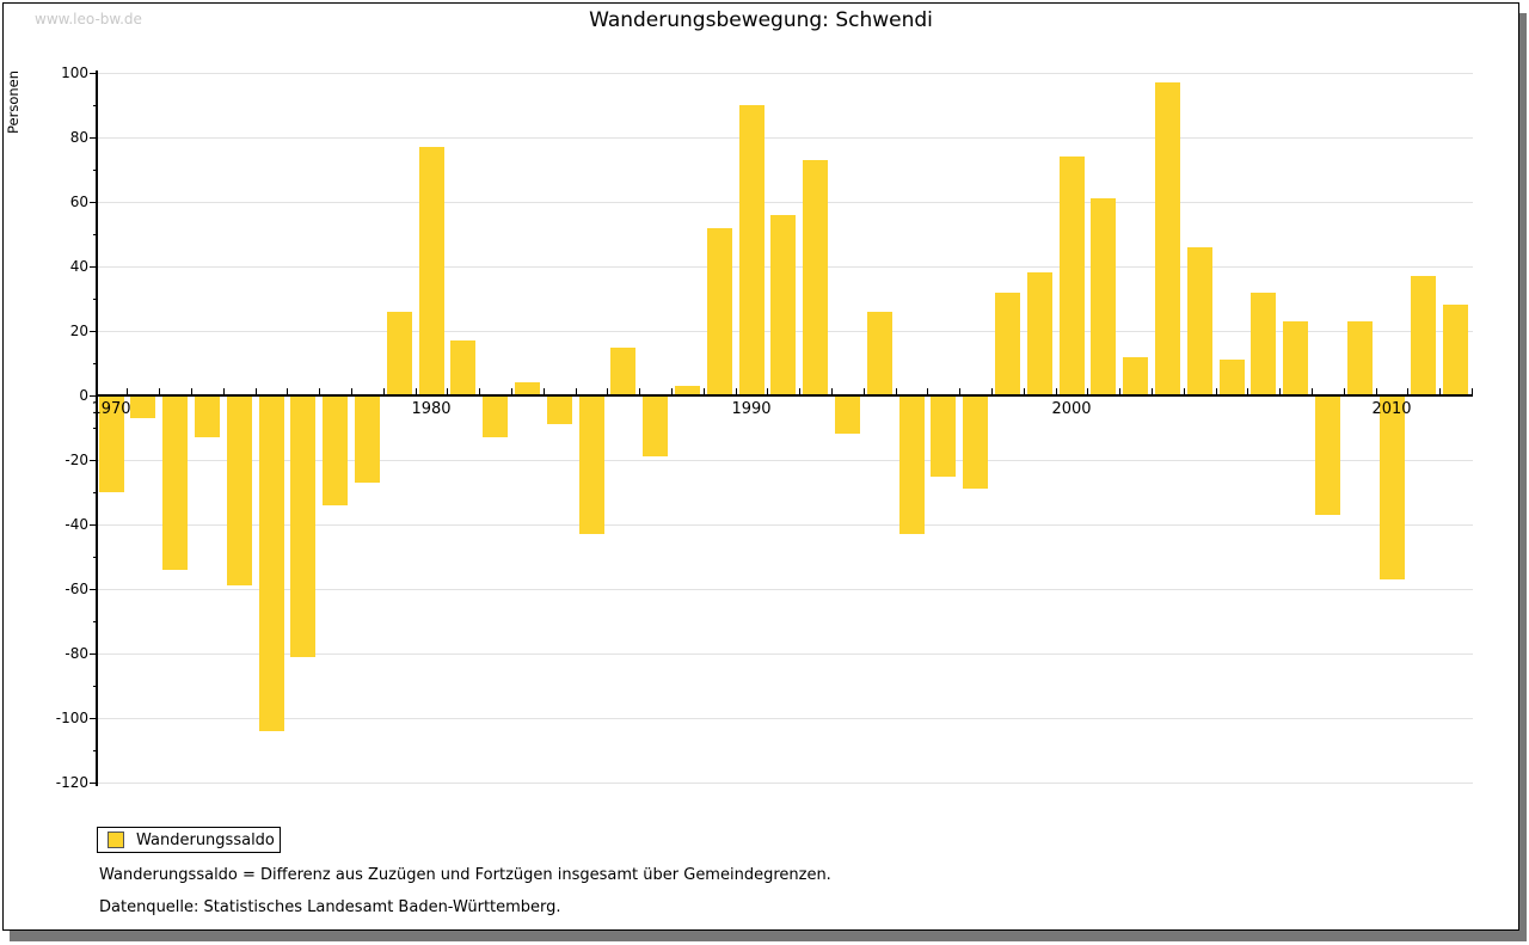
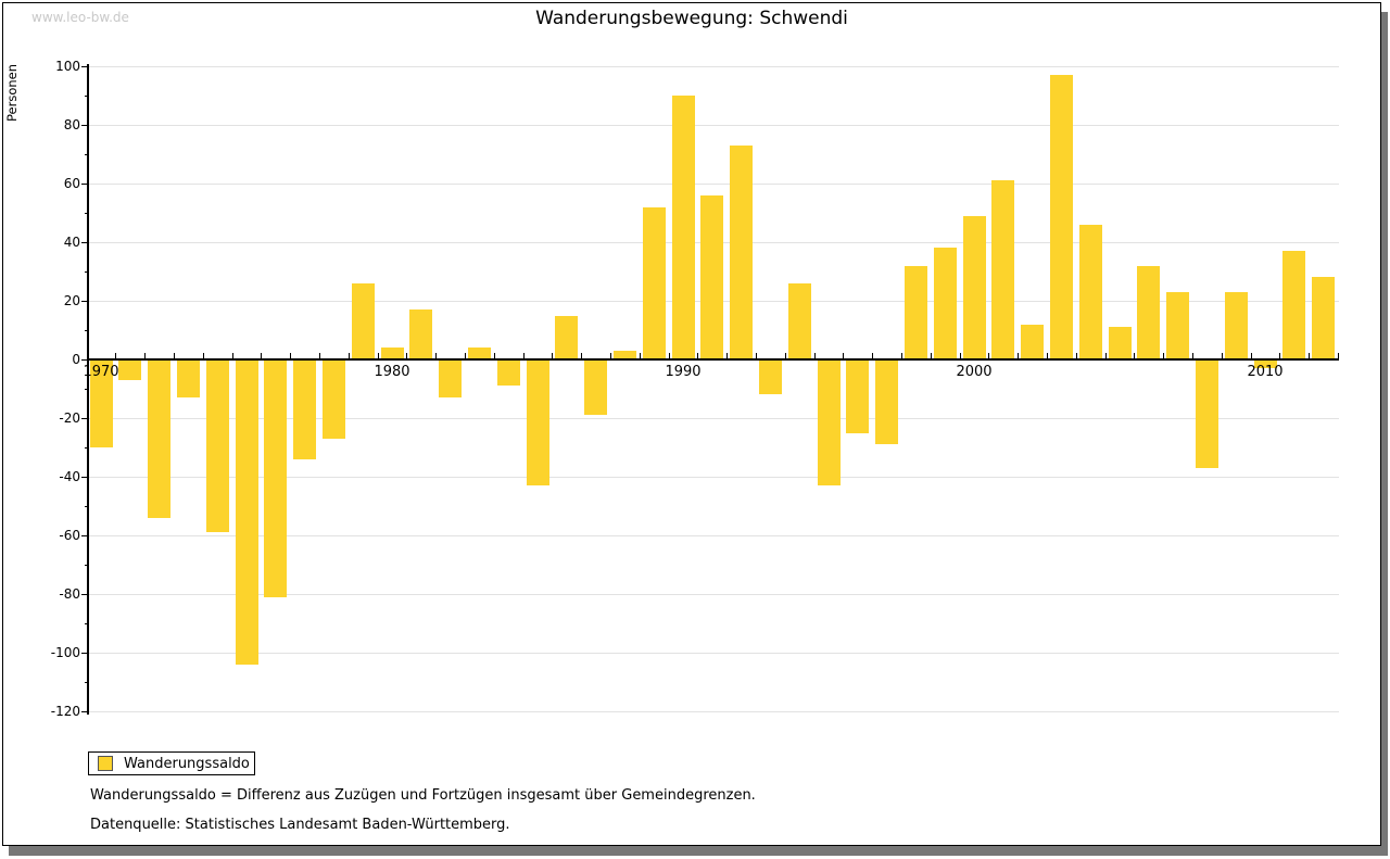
1980: 77 -> 4
2000: 74 -> 49
2010: -57 -> -3
